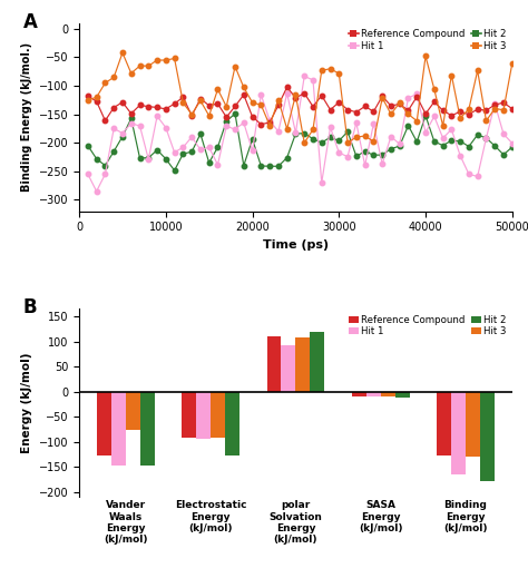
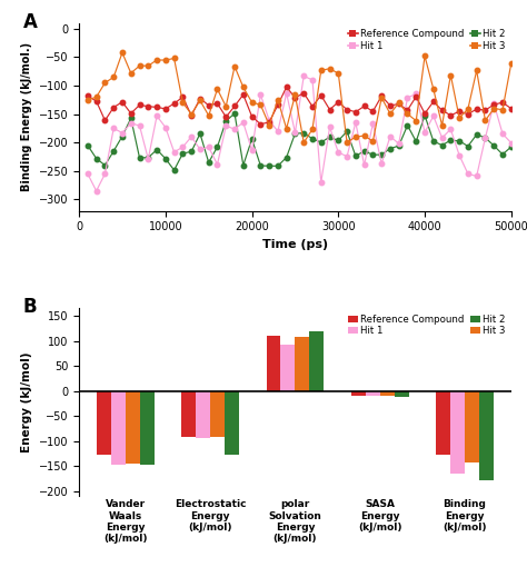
Hit 3/Vander Waals Energy (kJ/mol): -75 -> -145
Hit 3/Binding Energy (kJ/mol): -130 -> -143
